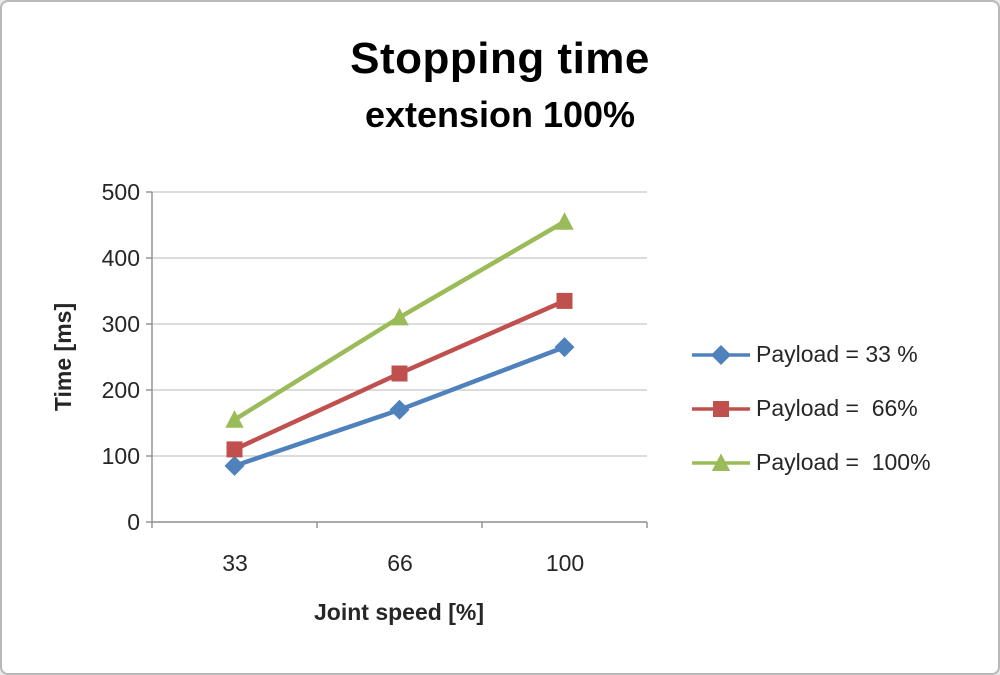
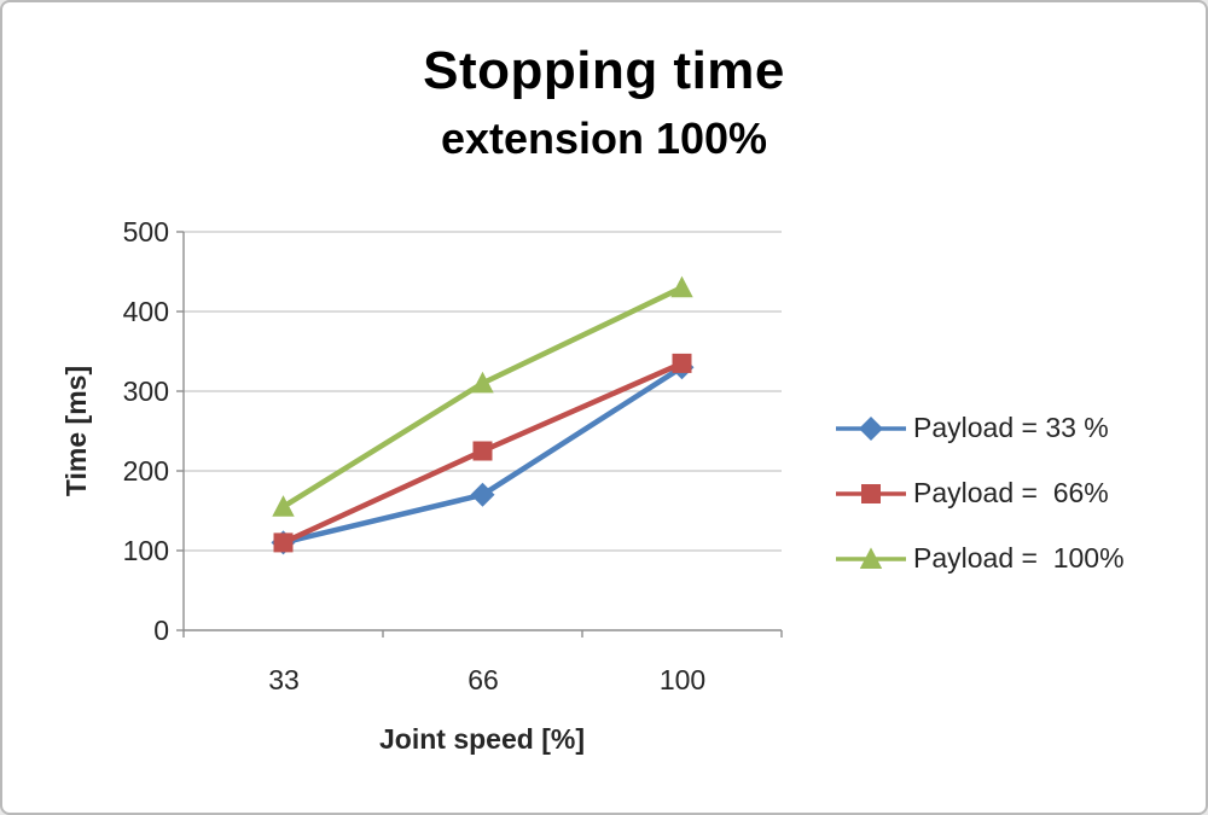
Payload = 33 %/33: 80 -> 110
Payload = 33 %/100: 260 -> 330
Payload = 100%/100: 460 -> 430
